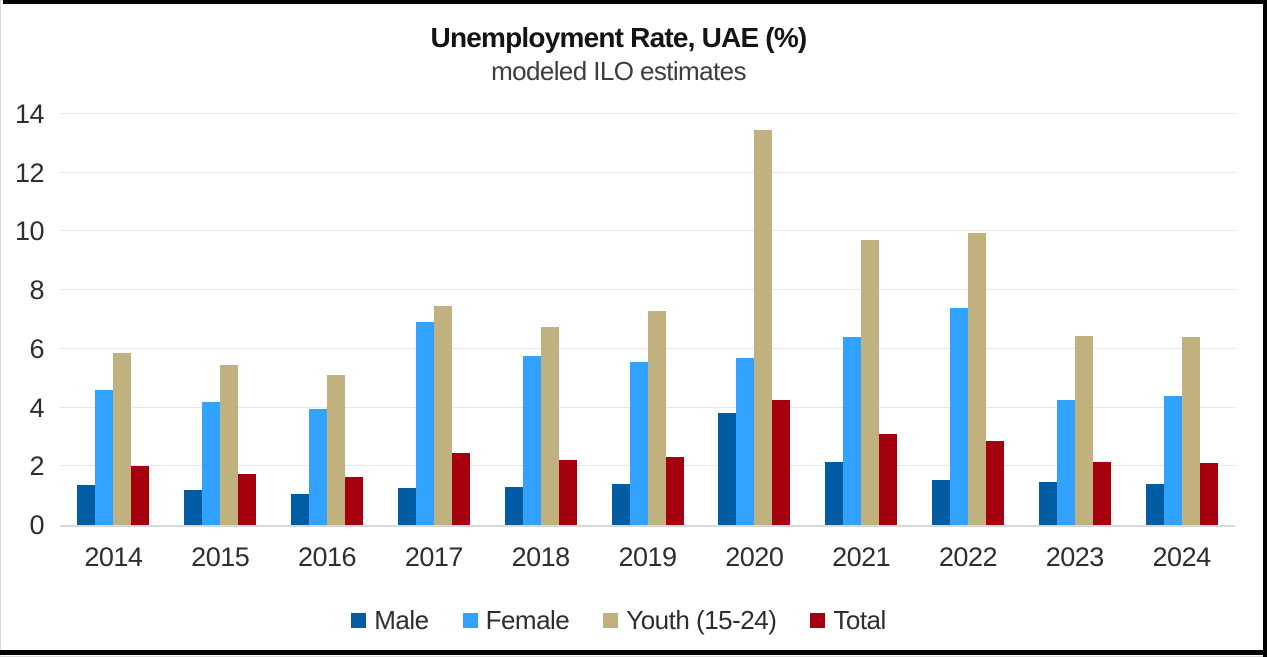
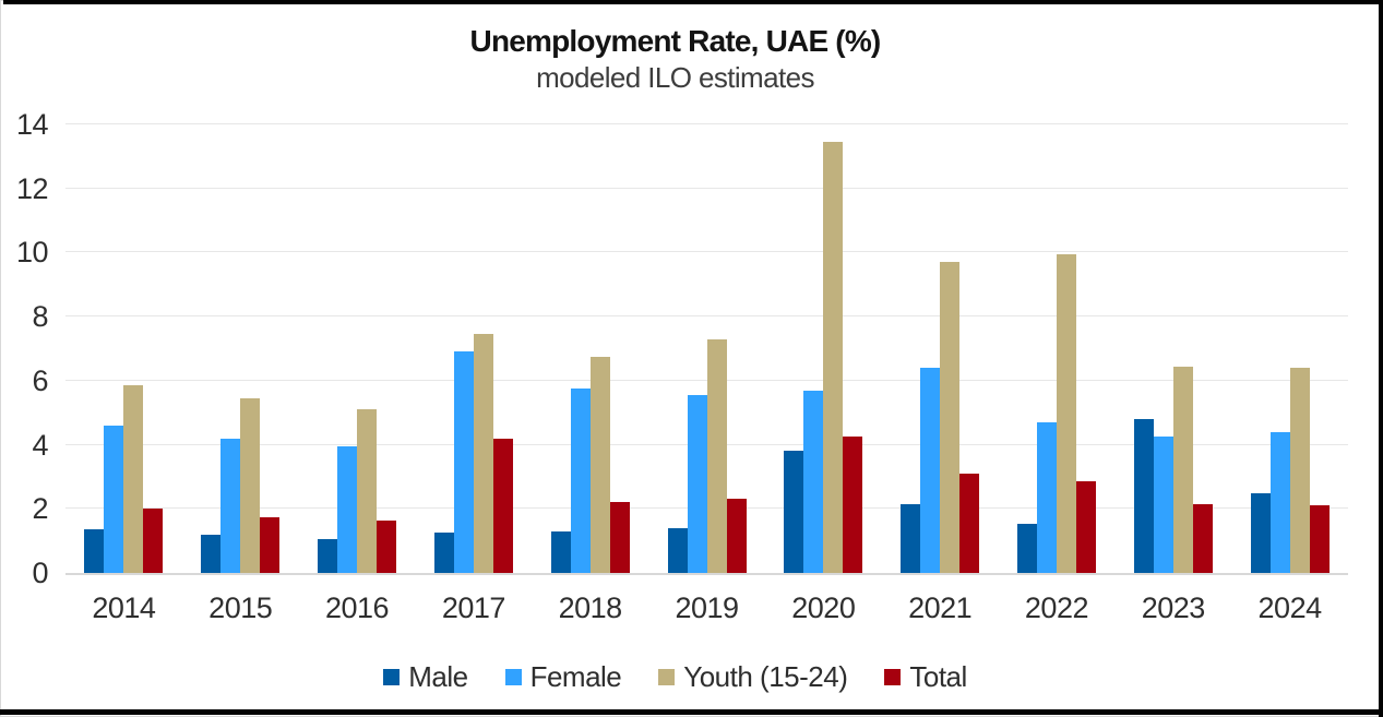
Total/2017: 2.5 -> 4.2
Female/2022: 7.4 -> 4.7
Male/2023: 1.4 -> 4.8
Male/2024: 1.4 -> 2.5
